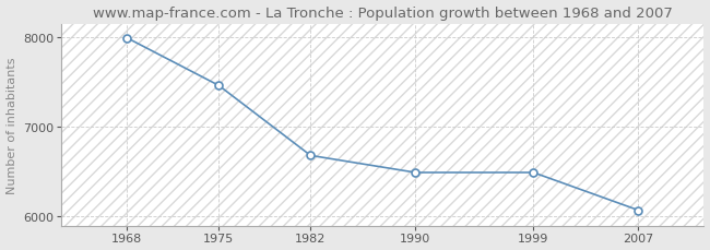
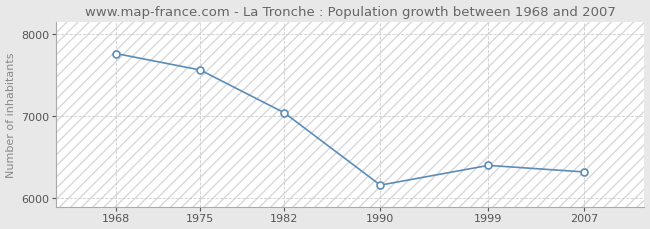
1968: 7990 -> 7760
1975: 7460 -> 7560
1982: 6680 -> 7040
1990: 6490 -> 6160
1999: 6490 -> 6400
2007: 6070 -> 6320
